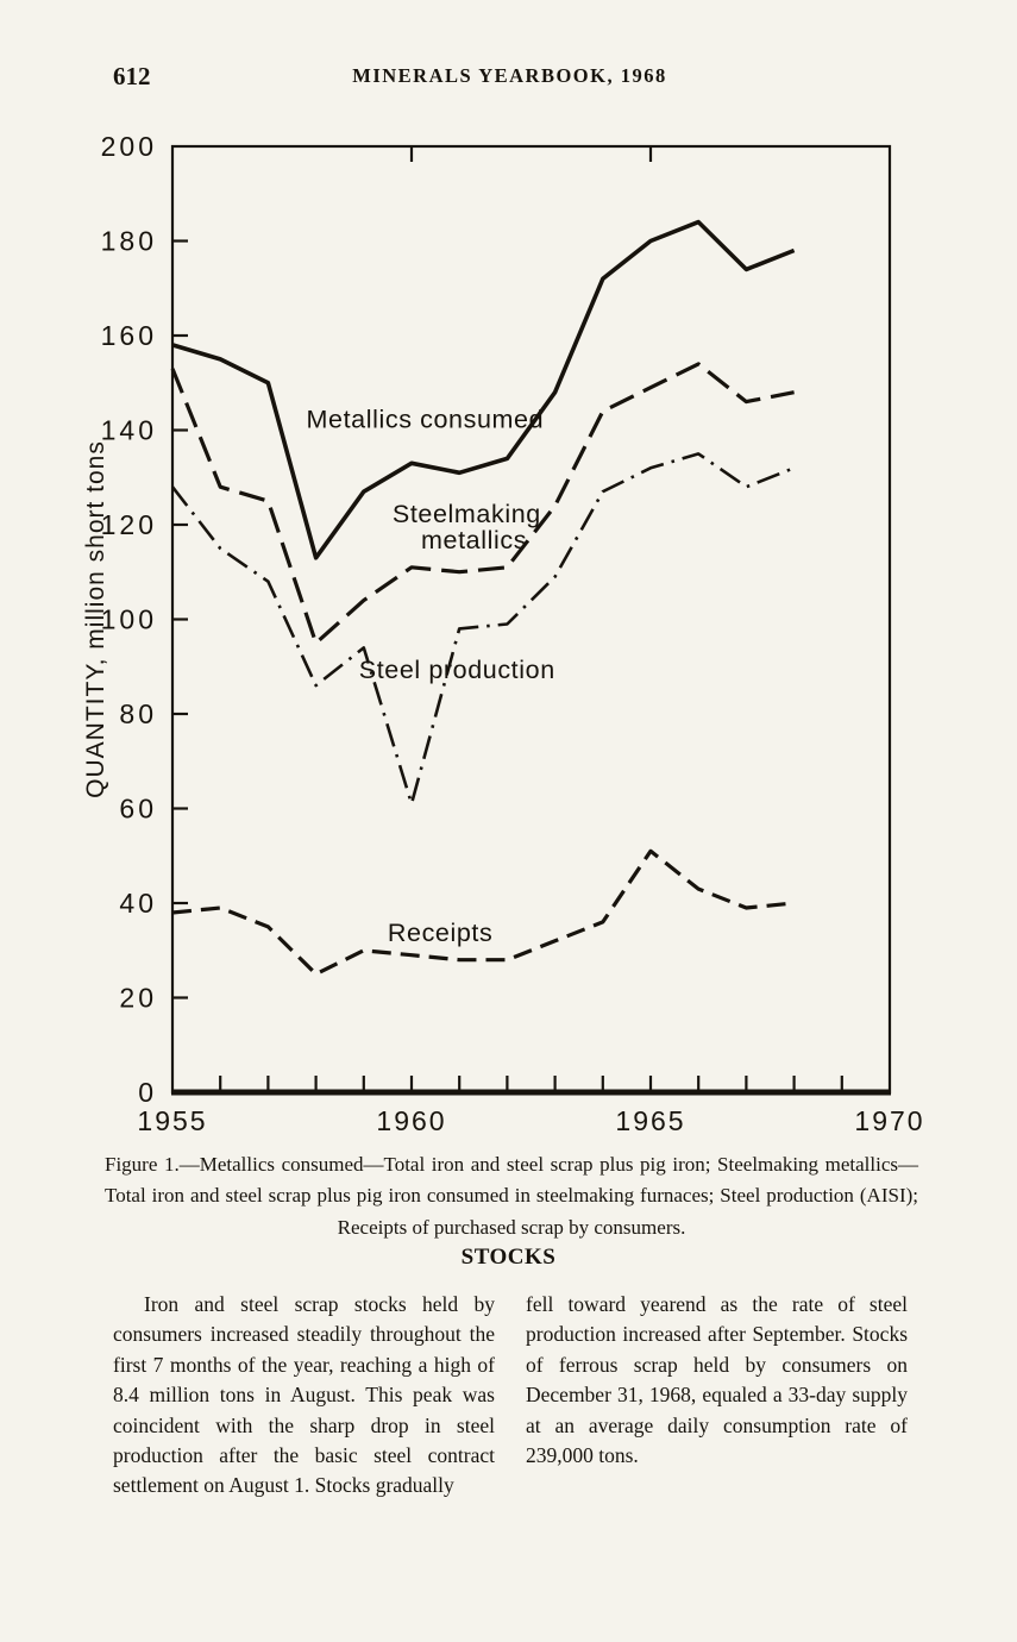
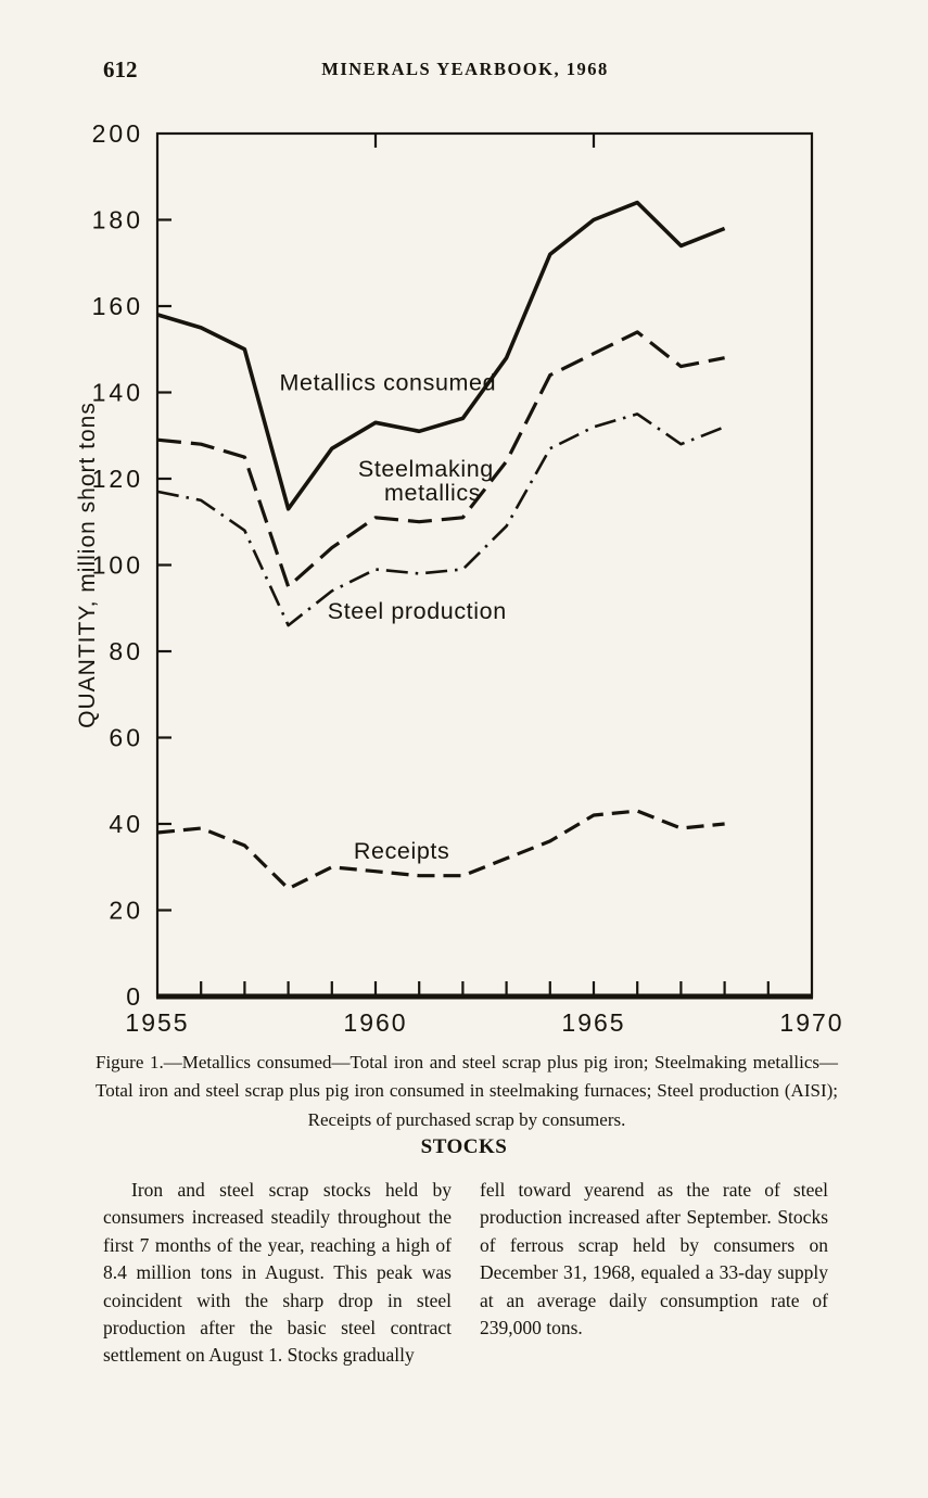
Steelmaking metallics/1955: 153 -> 129
Steel production/1955: 128 -> 117
Steel production/1960: 61 -> 99
Receipts/1965: 51 -> 42
